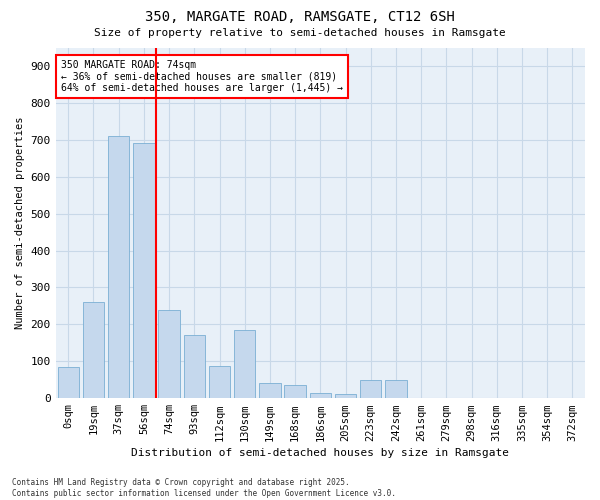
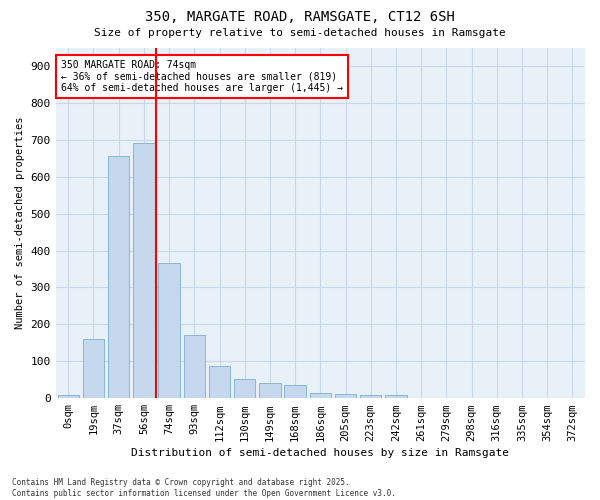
0sqm: 85 -> 8
19sqm: 260 -> 160
37sqm: 710 -> 655
74sqm: 240 -> 365
130sqm: 185 -> 52
223sqm: 50 -> 10
242sqm: 50 -> 10
